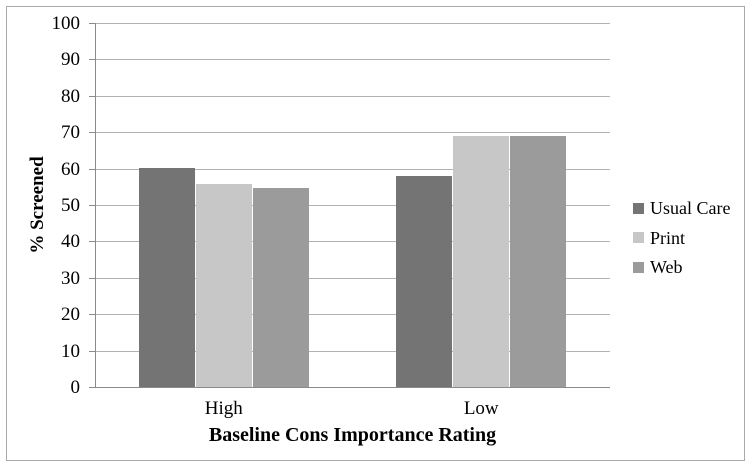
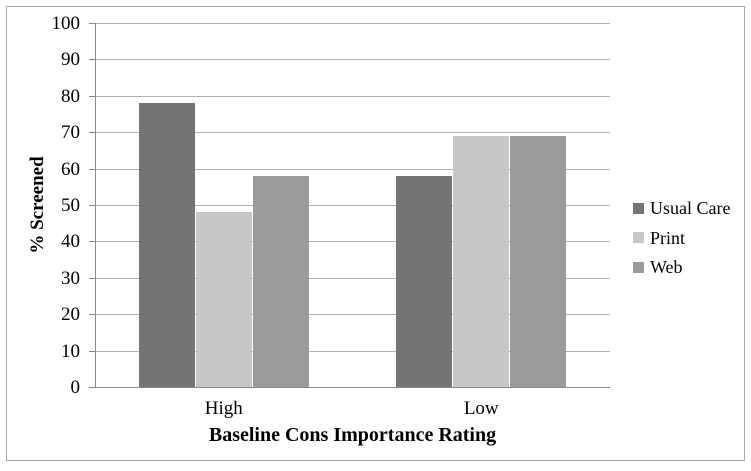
Usual Care/High: 60 -> 78
Print/High: 56 -> 48
Web/High: 55 -> 58
